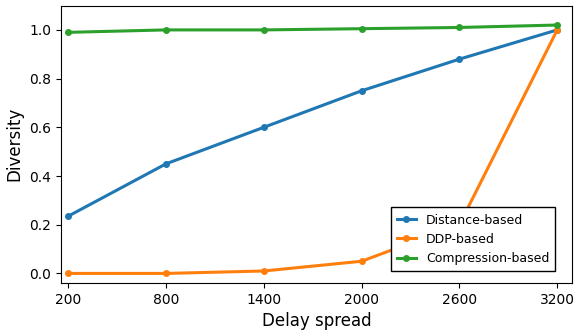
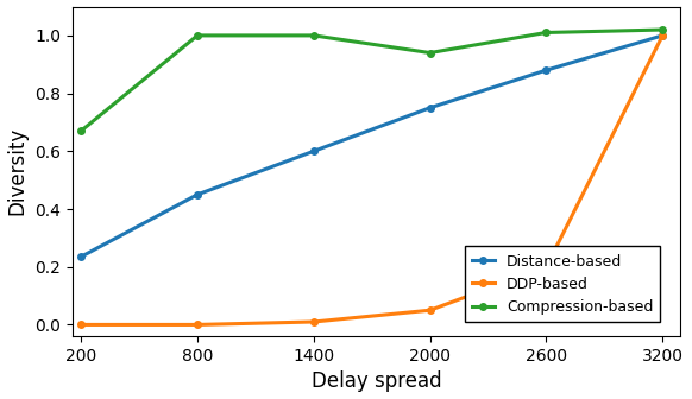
Compression-based/200: 0.990 -> 0.670
Compression-based/2000: 1.005 -> 0.940
